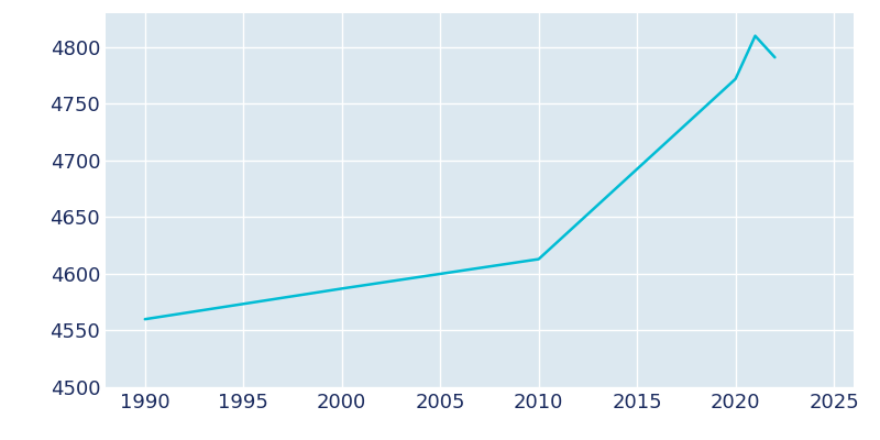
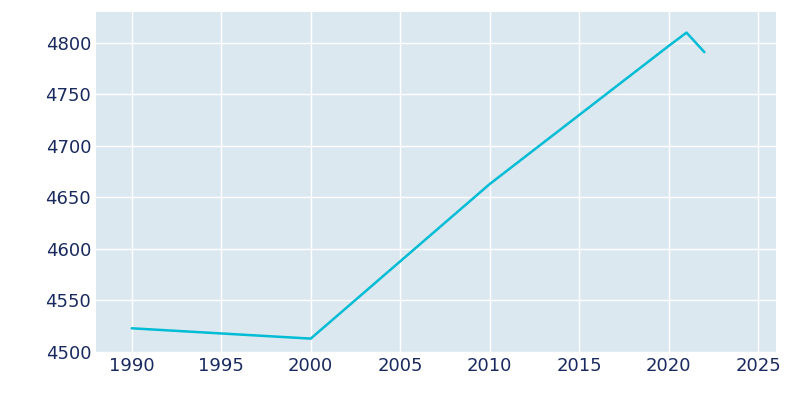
1990: 4560 -> 4523
2000: 4587 -> 4513
2010: 4613 -> 4663
2020: 4772 -> 4797
